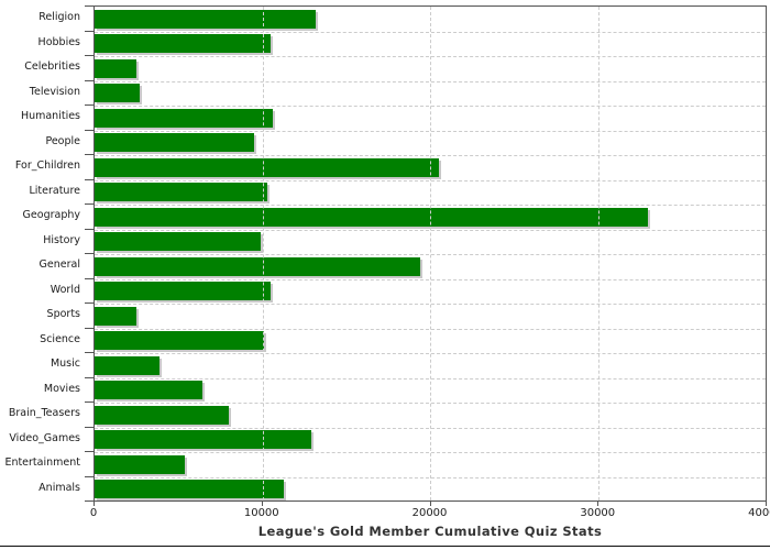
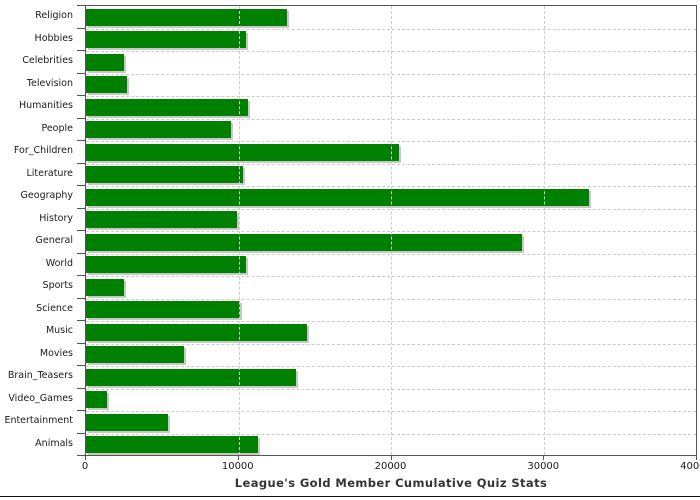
General: 19400 -> 28600
Music: 3900 -> 14500
Brain_Teasers: 8000 -> 13800
Video_Games: 12900 -> 1400
